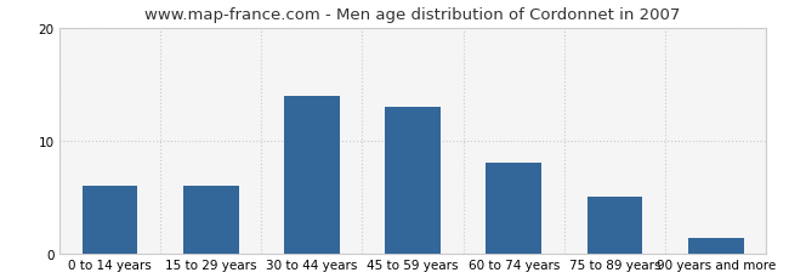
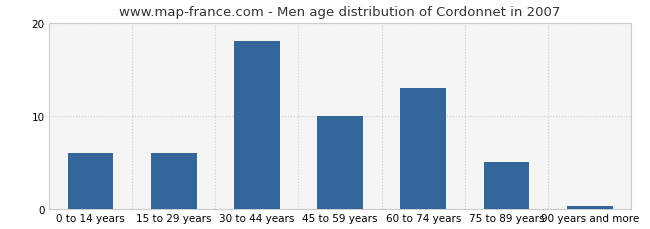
30 to 44 years: 14.0 -> 18.0
45 to 59 years: 13.0 -> 10.0
60 to 74 years: 8.0 -> 13.0
90 years and more: 1.4 -> 0.3
